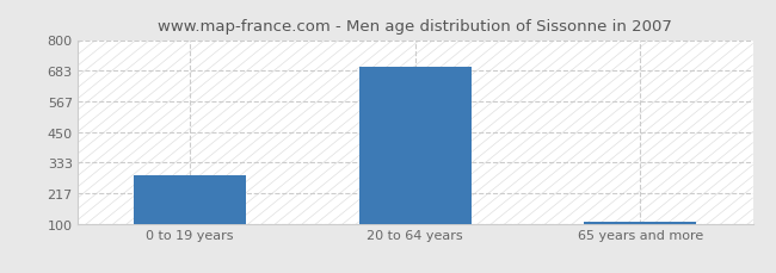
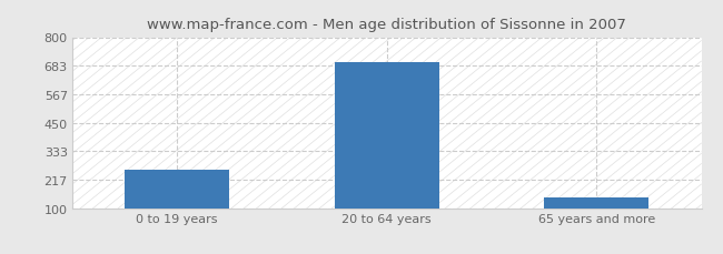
0 to 19 years: 285 -> 255
65 years and more: 107 -> 145
